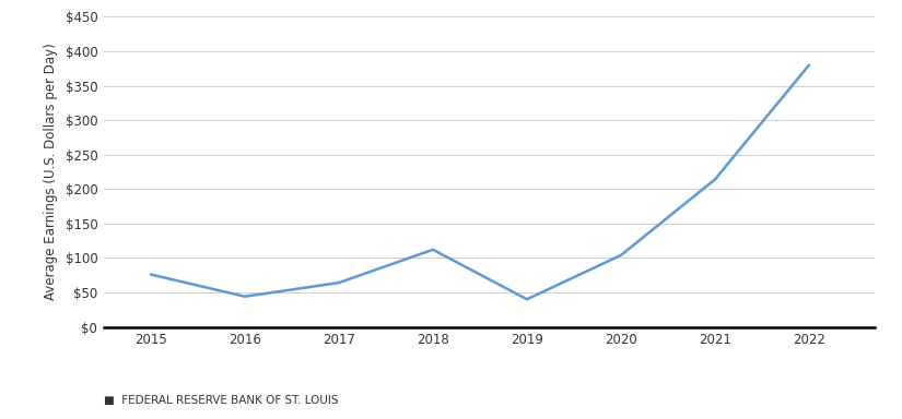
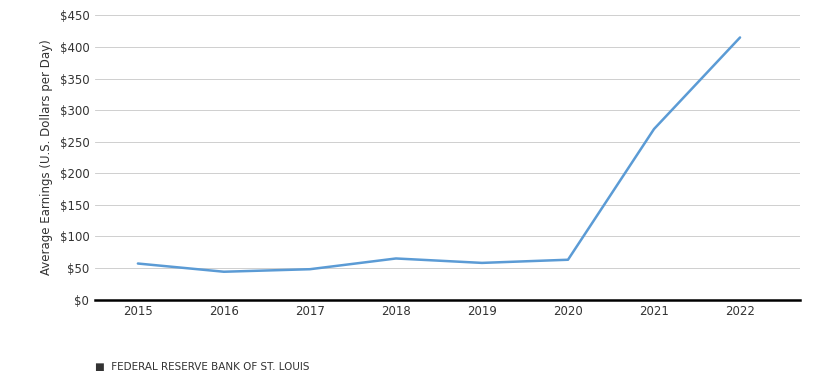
2015: $76 -> $57
2017: $64 -> $48
2018: $112 -> $65
2019: $40 -> $58
2020: $104 -> $63
2021: $214 -> $270
2022: $380 -> $415
